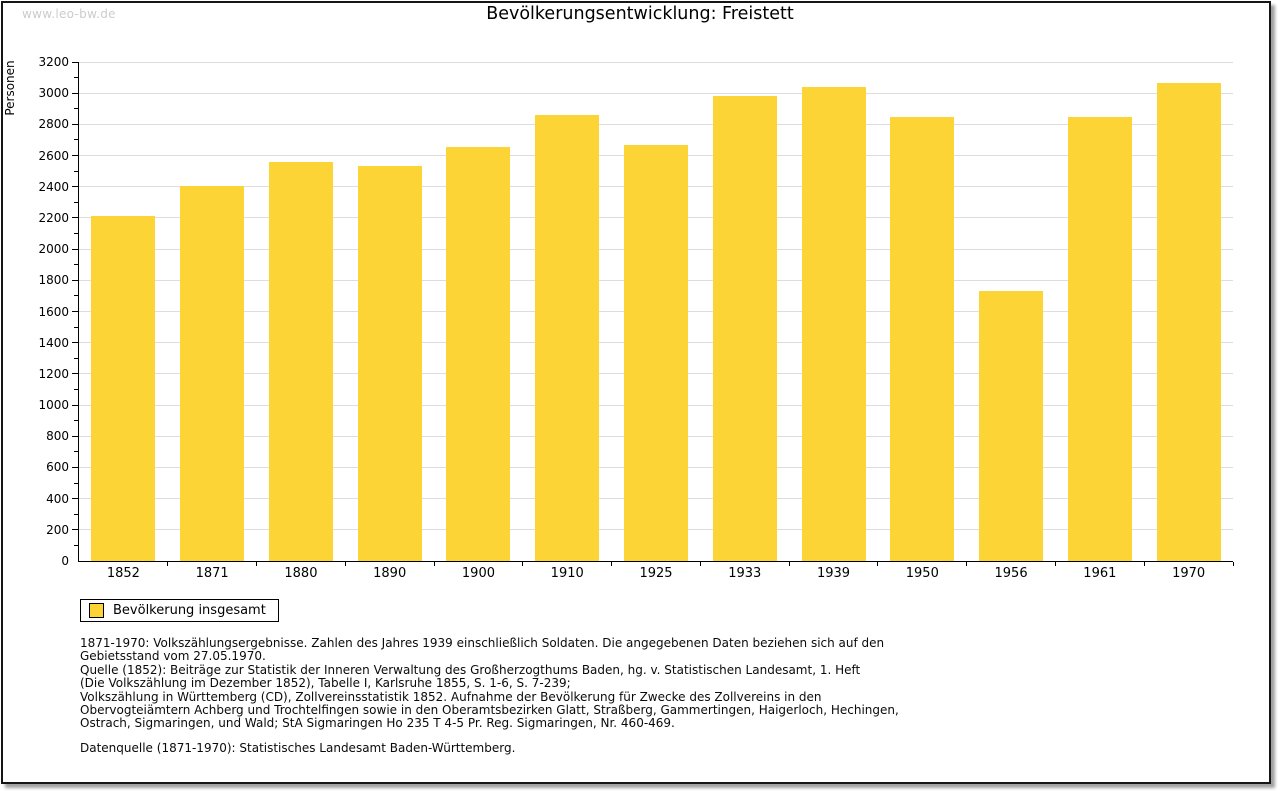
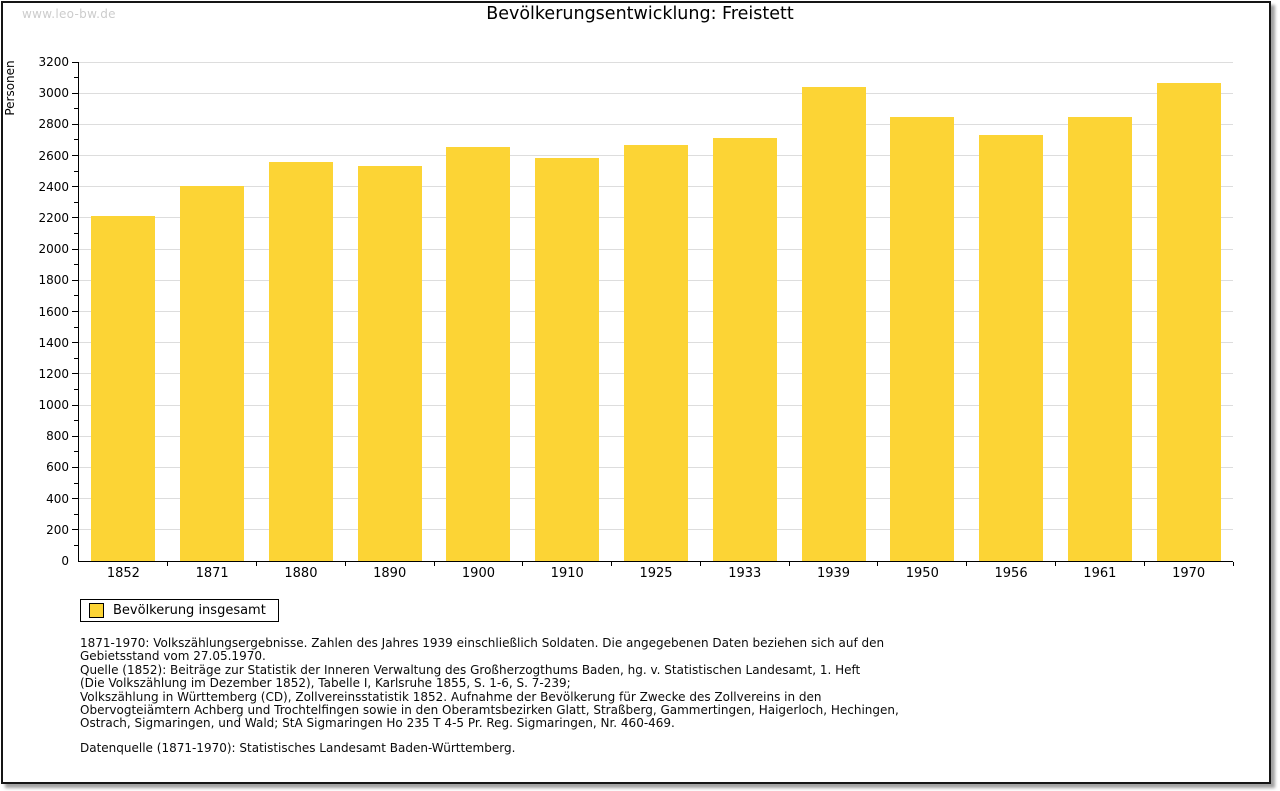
1910: 2860 -> 2580
1933: 2980 -> 2720
1956: 1730 -> 2740
